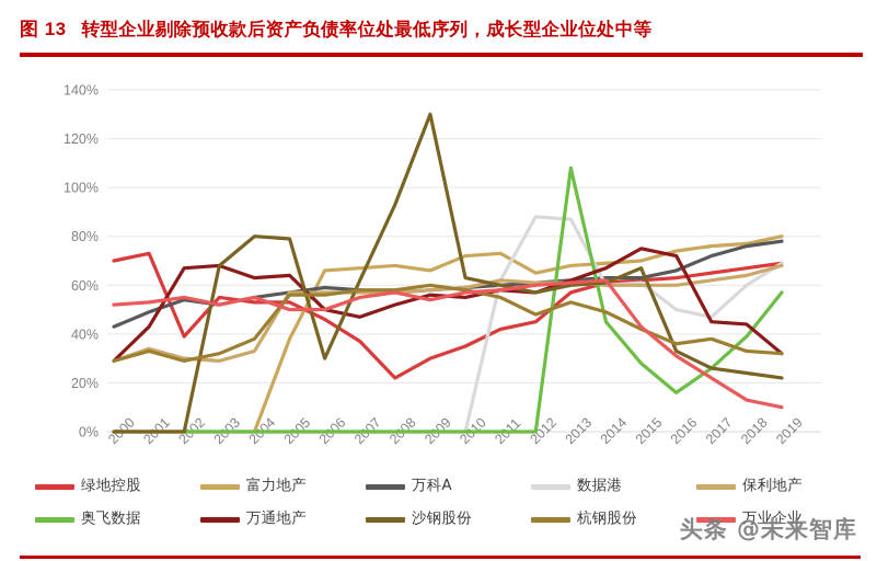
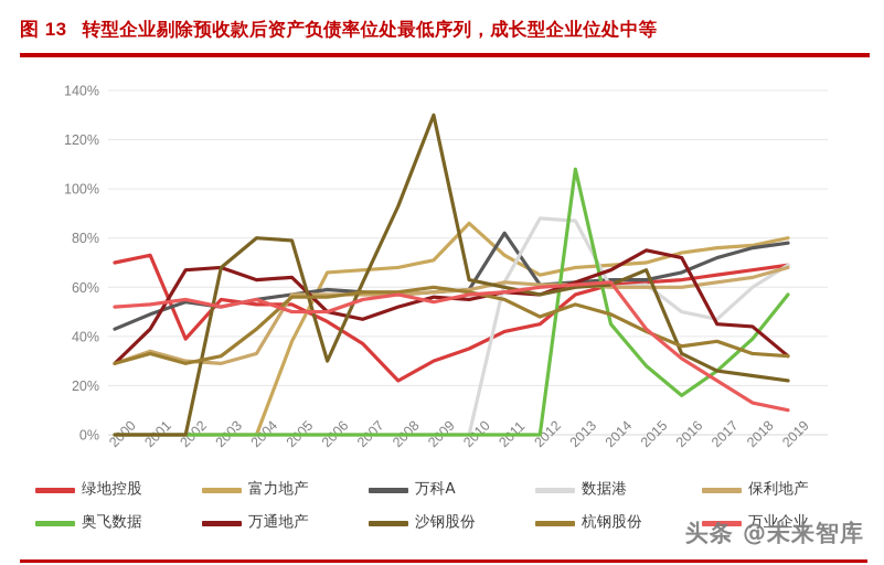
杭钢股份/2004: 38% -> 43%
富力地产/2009: 66% -> 71%
富力地产/2010: 72% -> 86%
万科A/2011: 60% -> 82%
